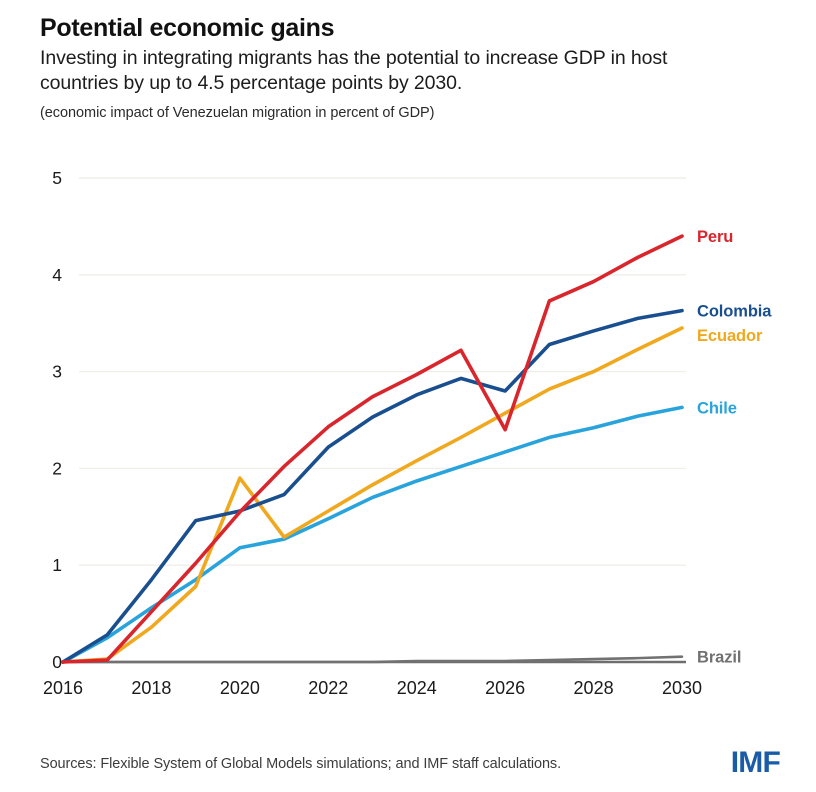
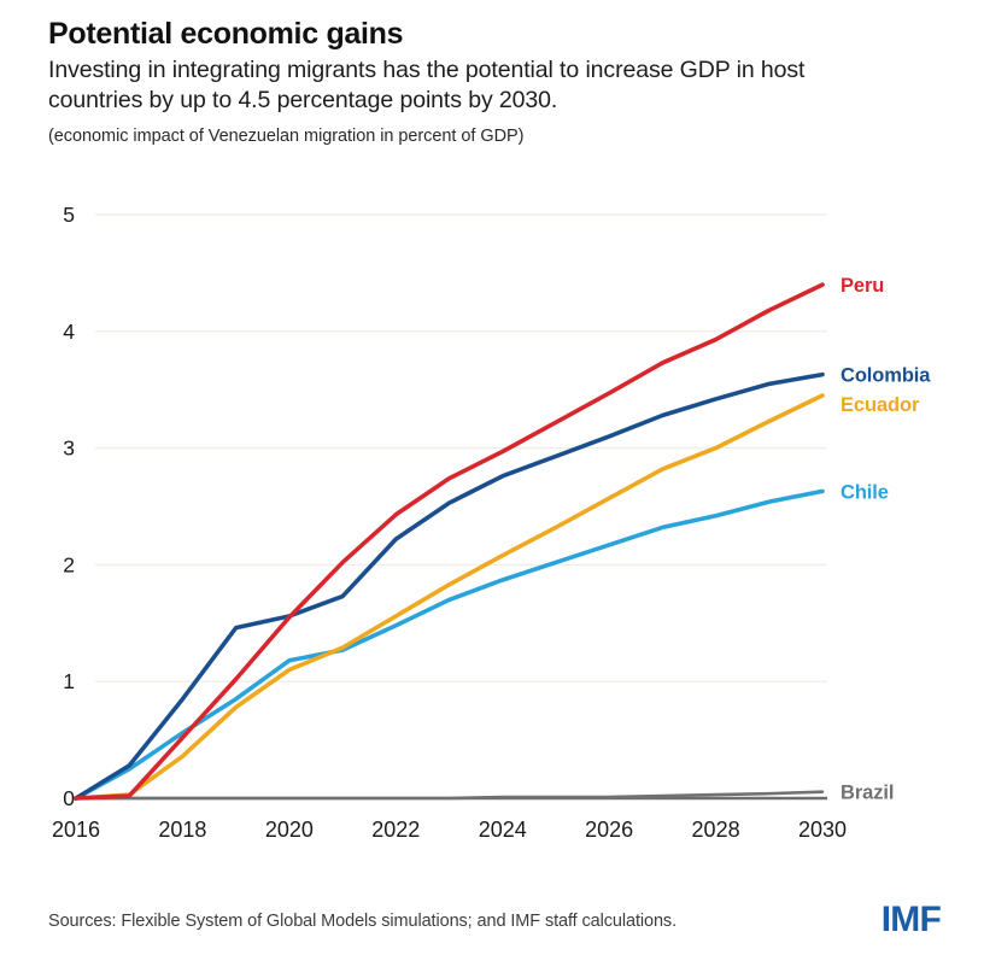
Ecuador/2020: 1.9 -> 1.1
Peru/2026: 2.4 -> 3.5
Colombia/2026: 2.8 -> 3.1
